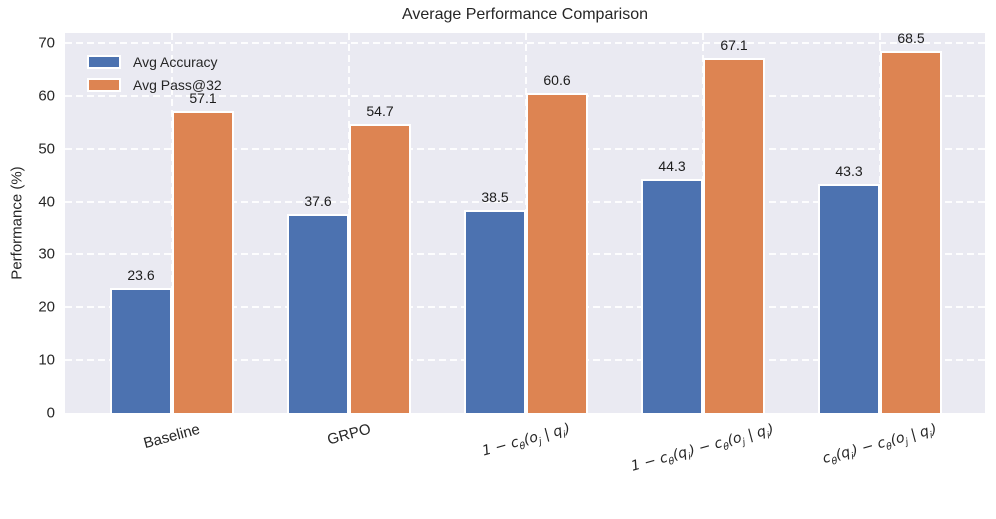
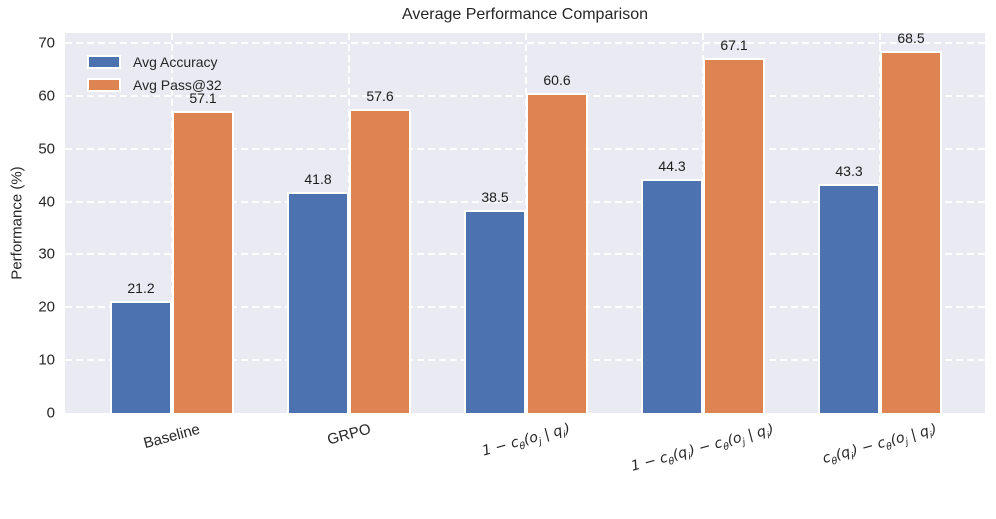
Avg Accuracy/Baseline: 23.6 -> 21.2
Avg Accuracy/GRPO: 37.6 -> 41.8
Avg Pass@32/GRPO: 54.7 -> 57.6
